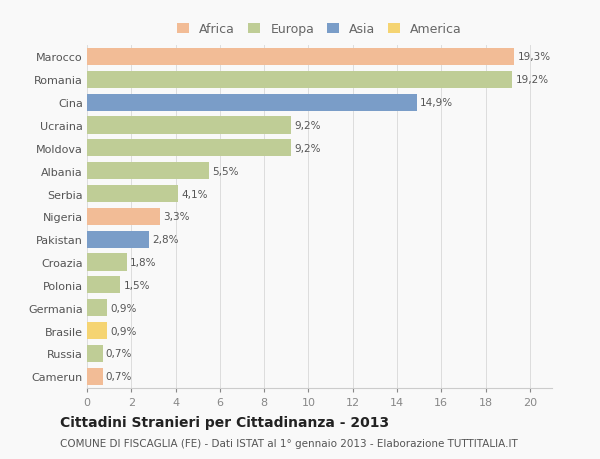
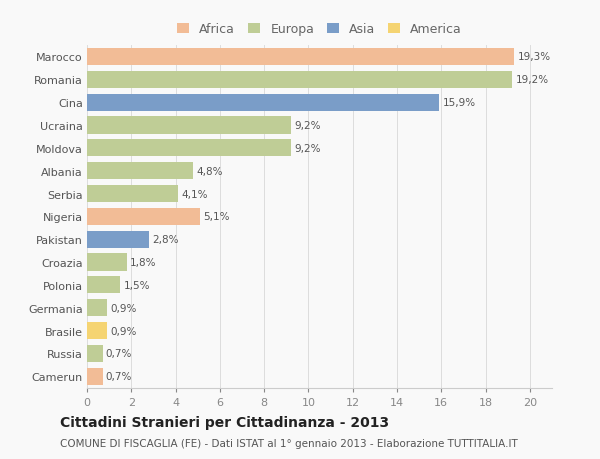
Cina: 14,9% -> 15,9%
Albania: 5,5% -> 4,8%
Nigeria: 3,3% -> 5,1%
